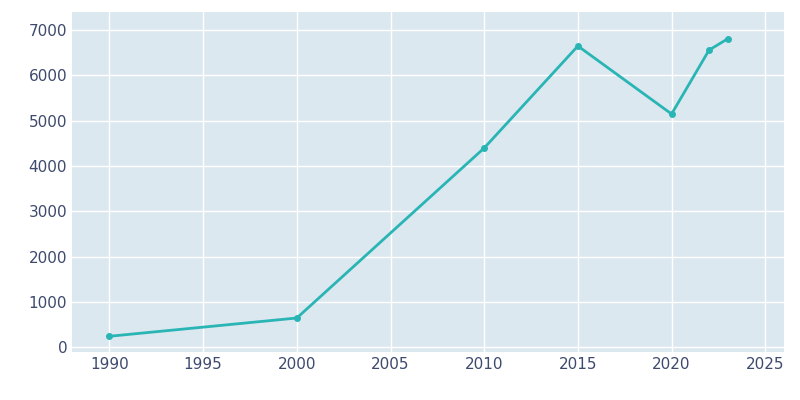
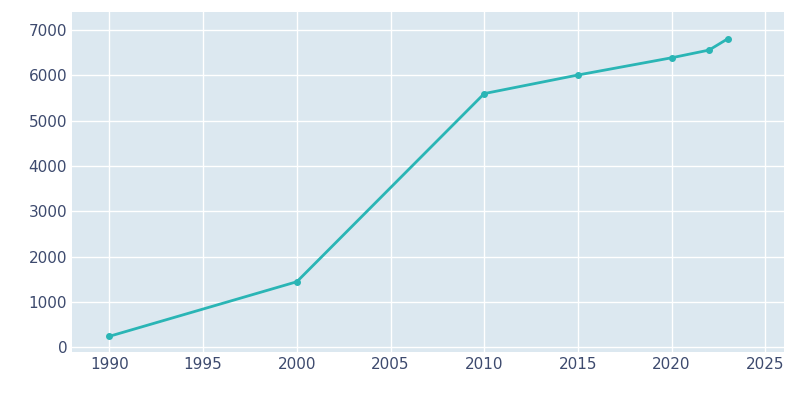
2000: 650 -> 1450
2010: 4400 -> 5600
2015: 6650 -> 6010
2020: 5150 -> 6390
